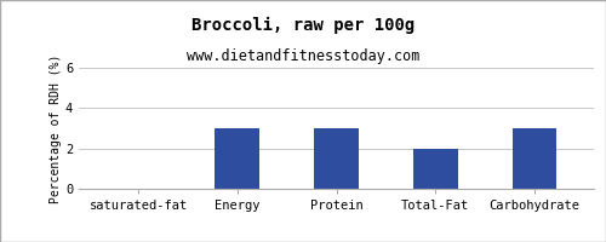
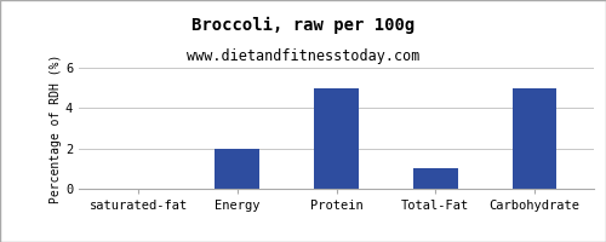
Energy: 3 -> 2
Protein: 3 -> 5
Total-Fat: 2 -> 1
Carbohydrate: 3 -> 5
